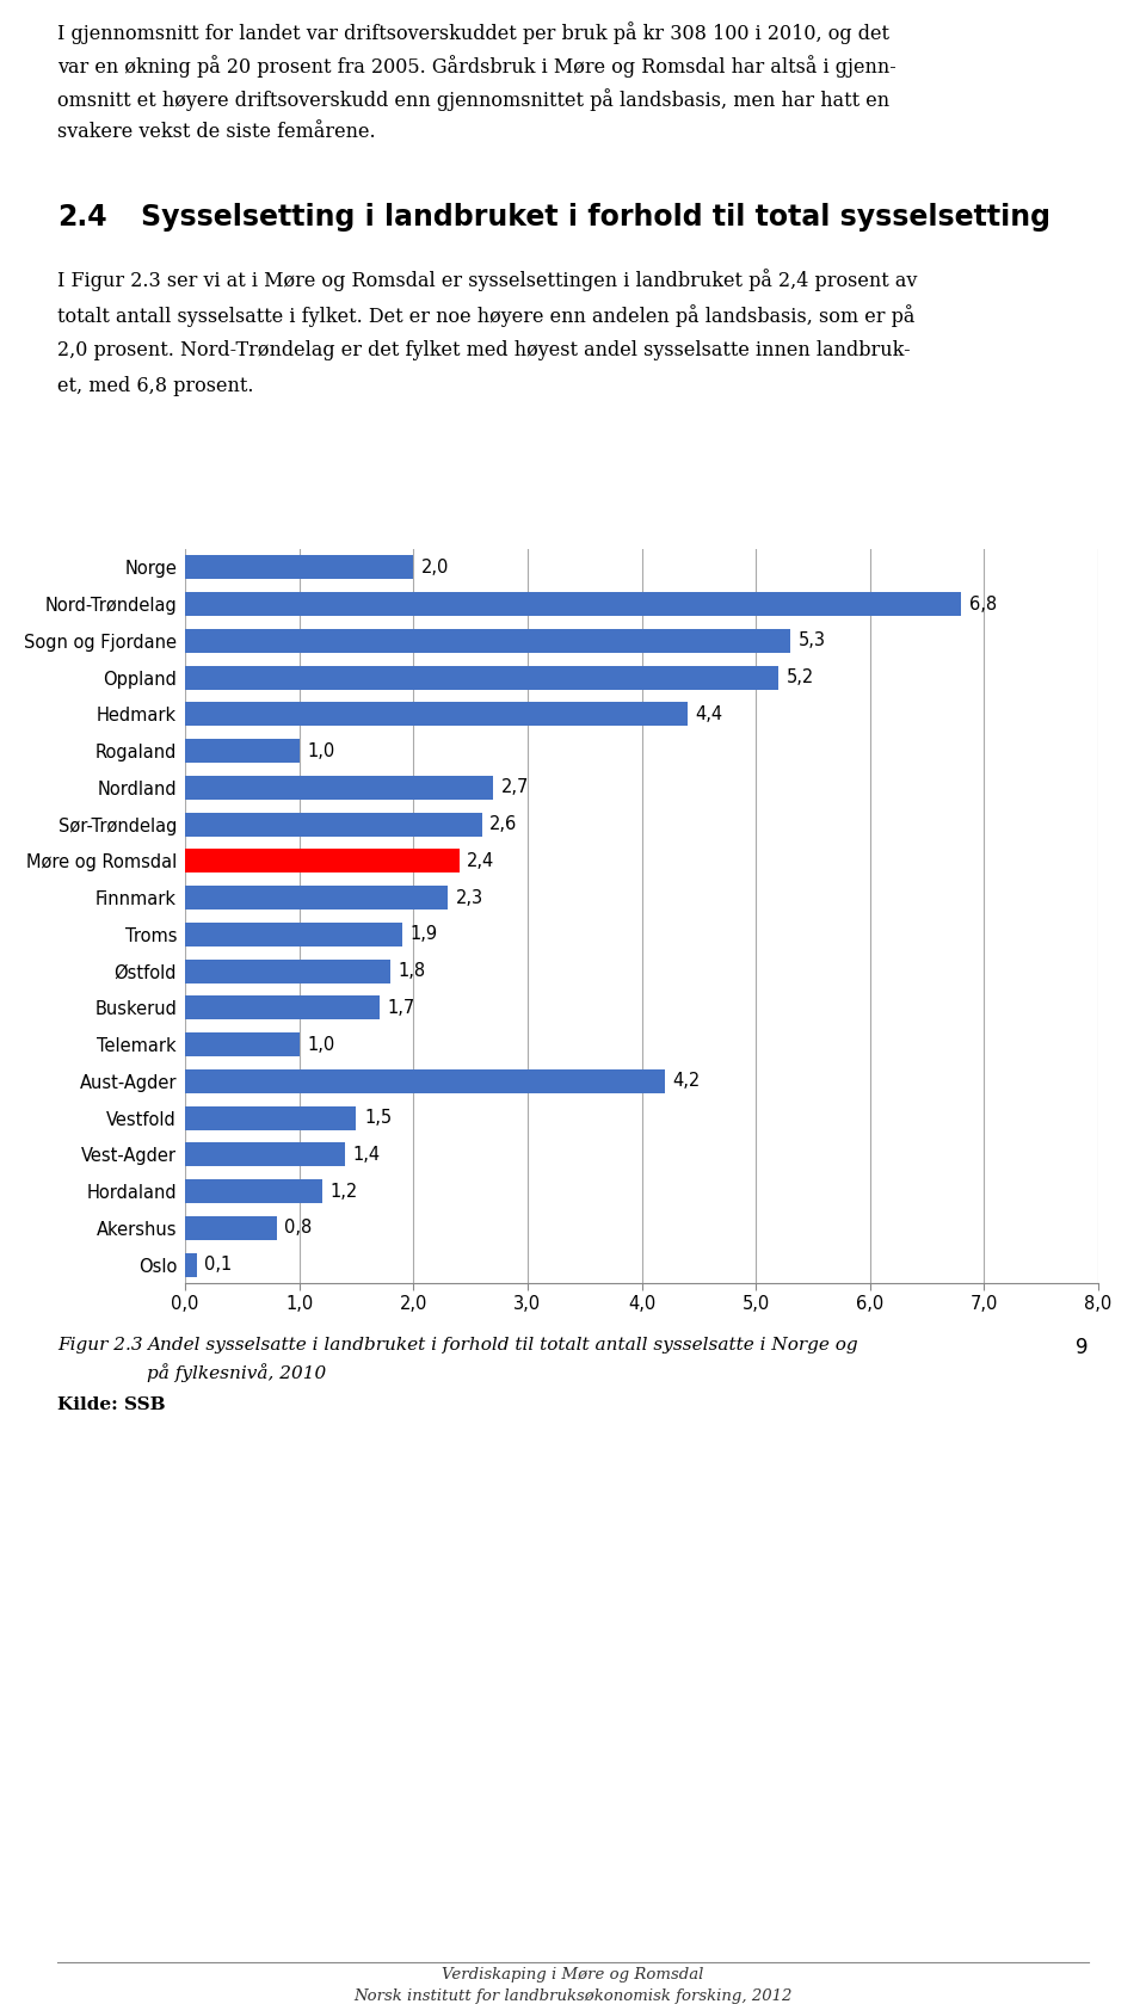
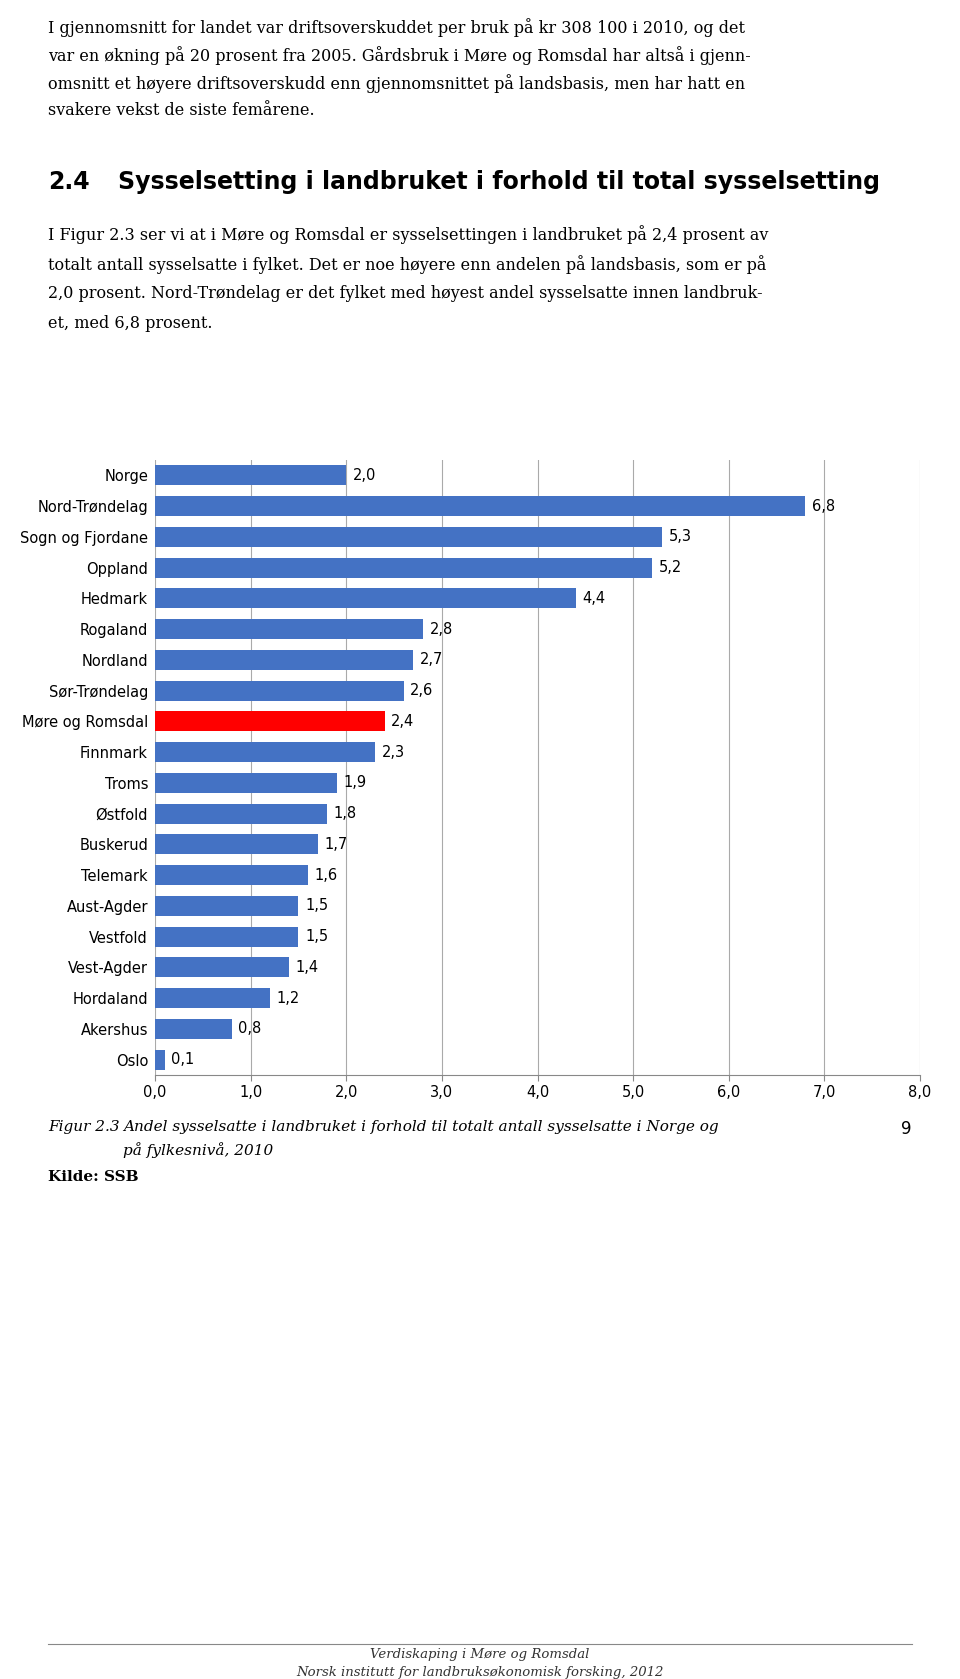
Rogaland: 1,0 -> 2,8
Telemark: 1,0 -> 1,6
Aust-Agder: 4,2 -> 1,5
